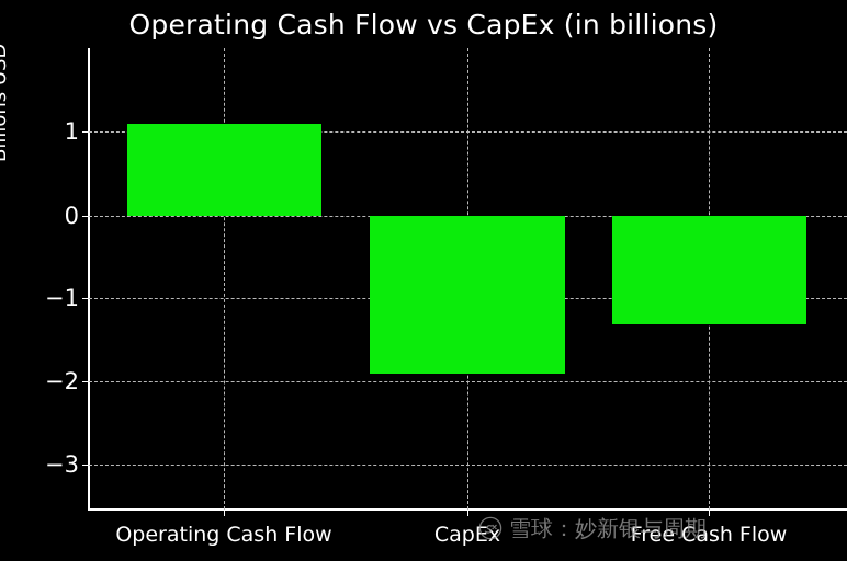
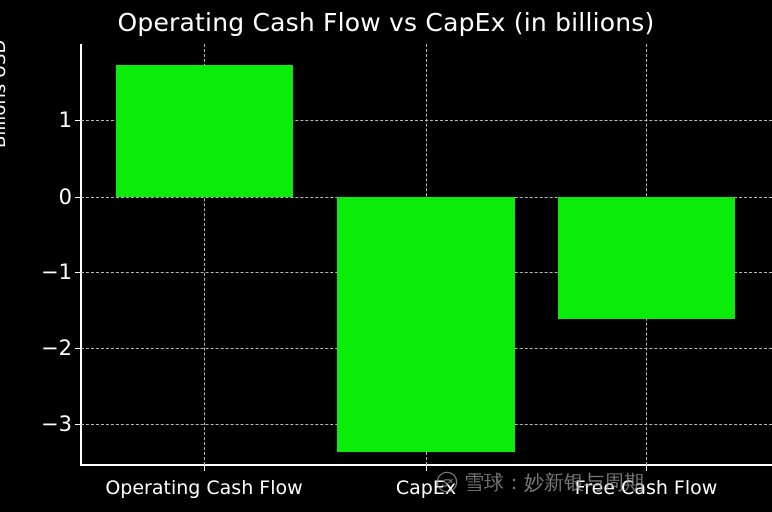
Operating Cash Flow: 1.1 -> 1.7
CapEx: -1.9 -> -3.4
Free Cash Flow: -1.3 -> -1.6
